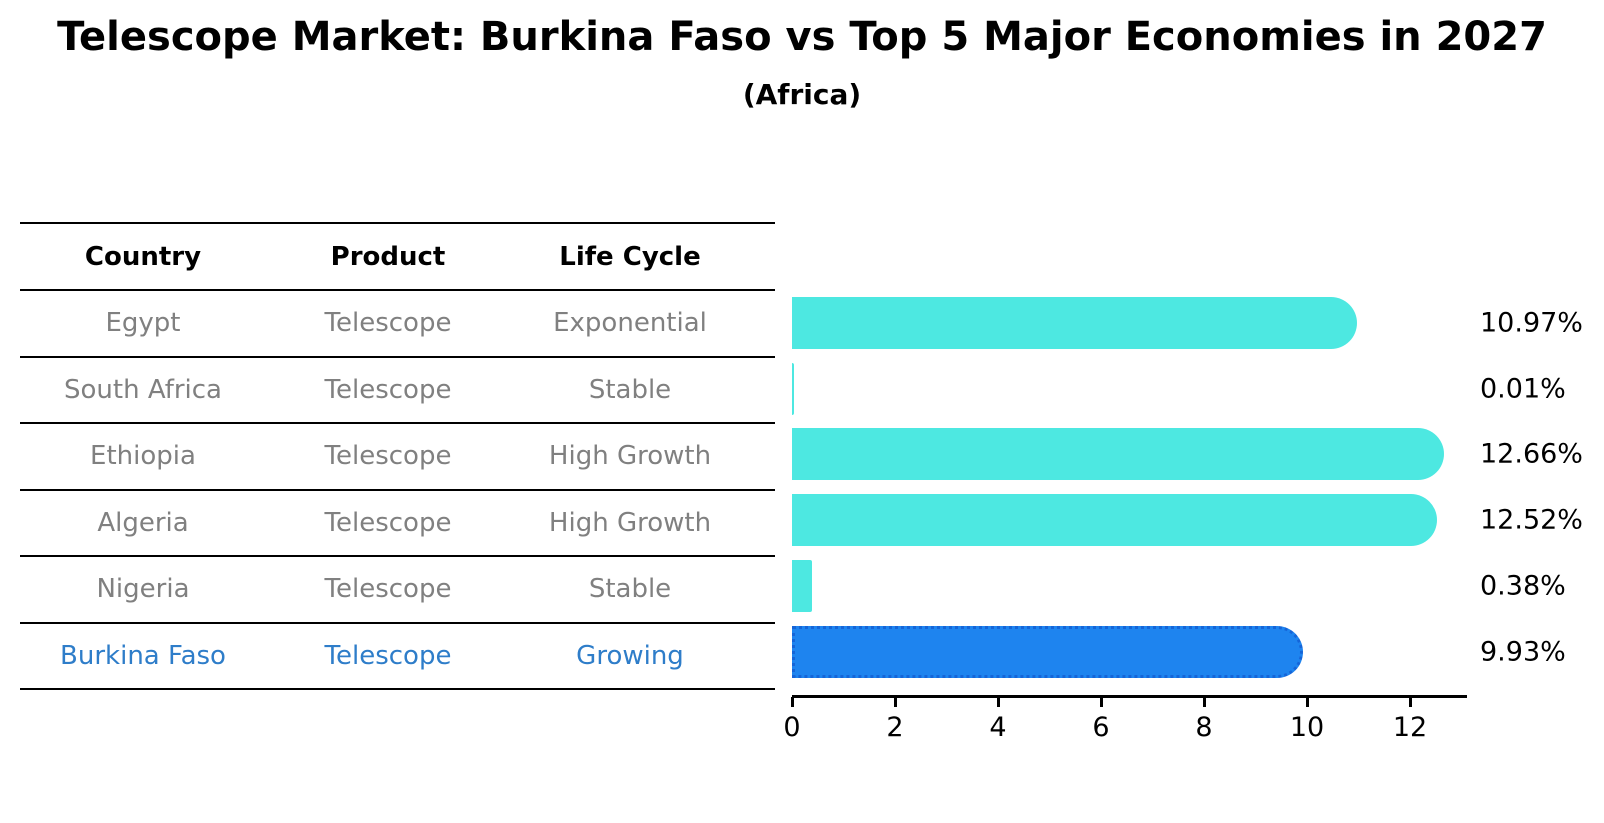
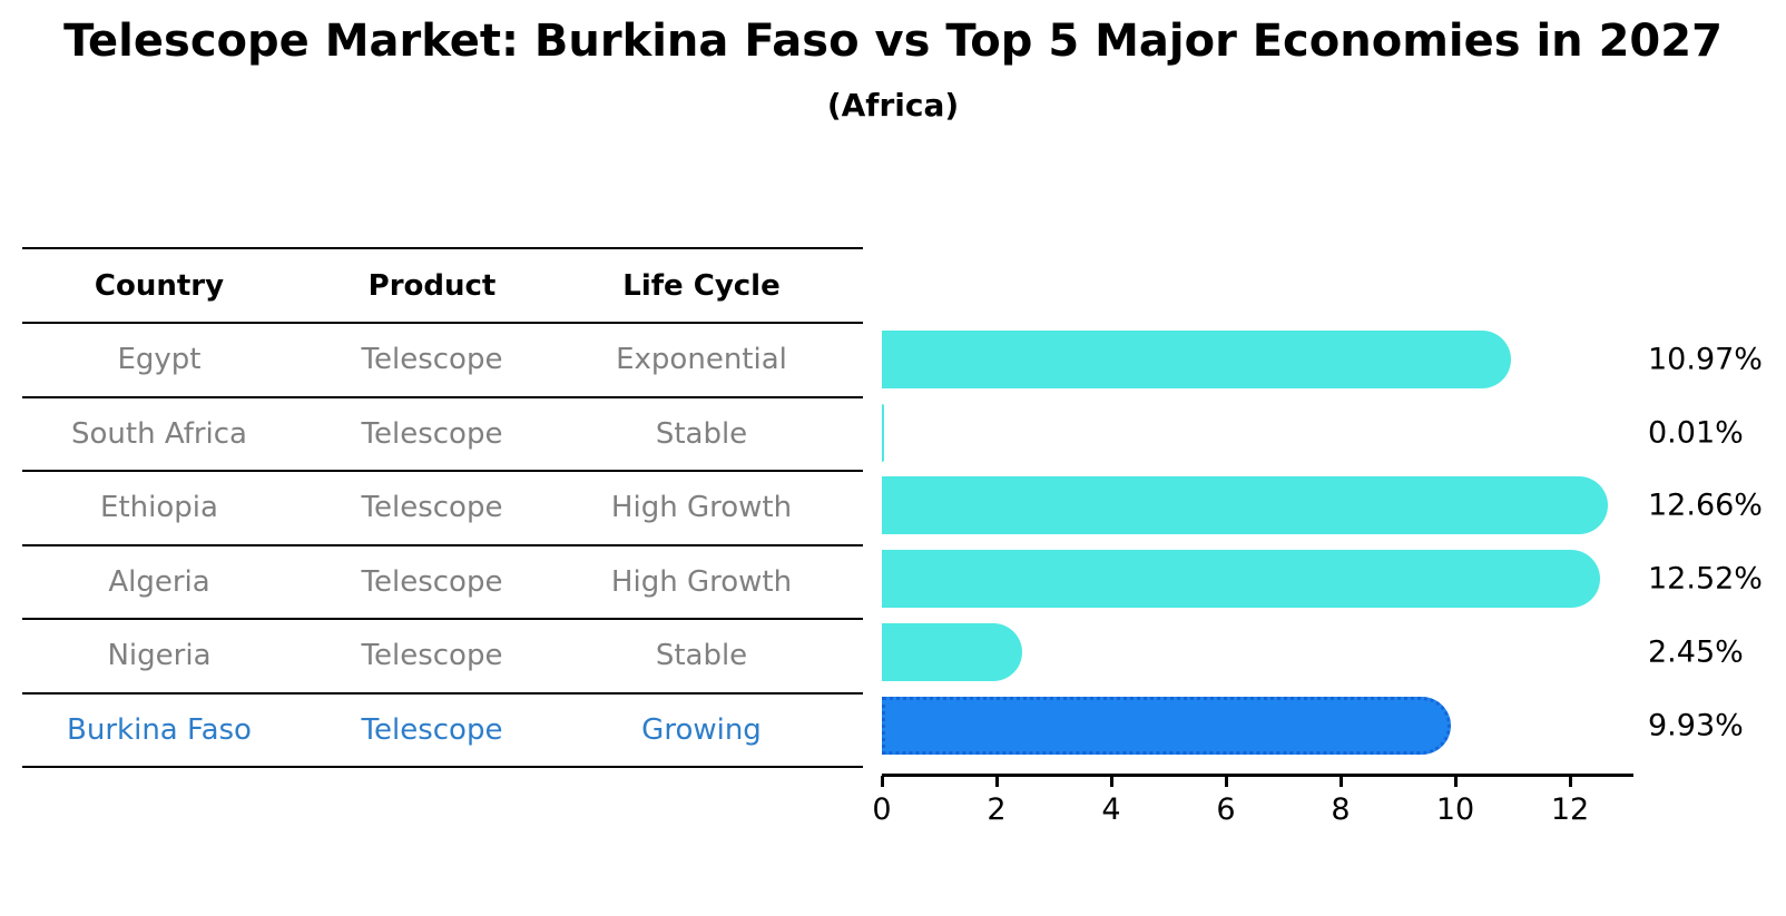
Nigeria: 0.38% -> 2.45%
